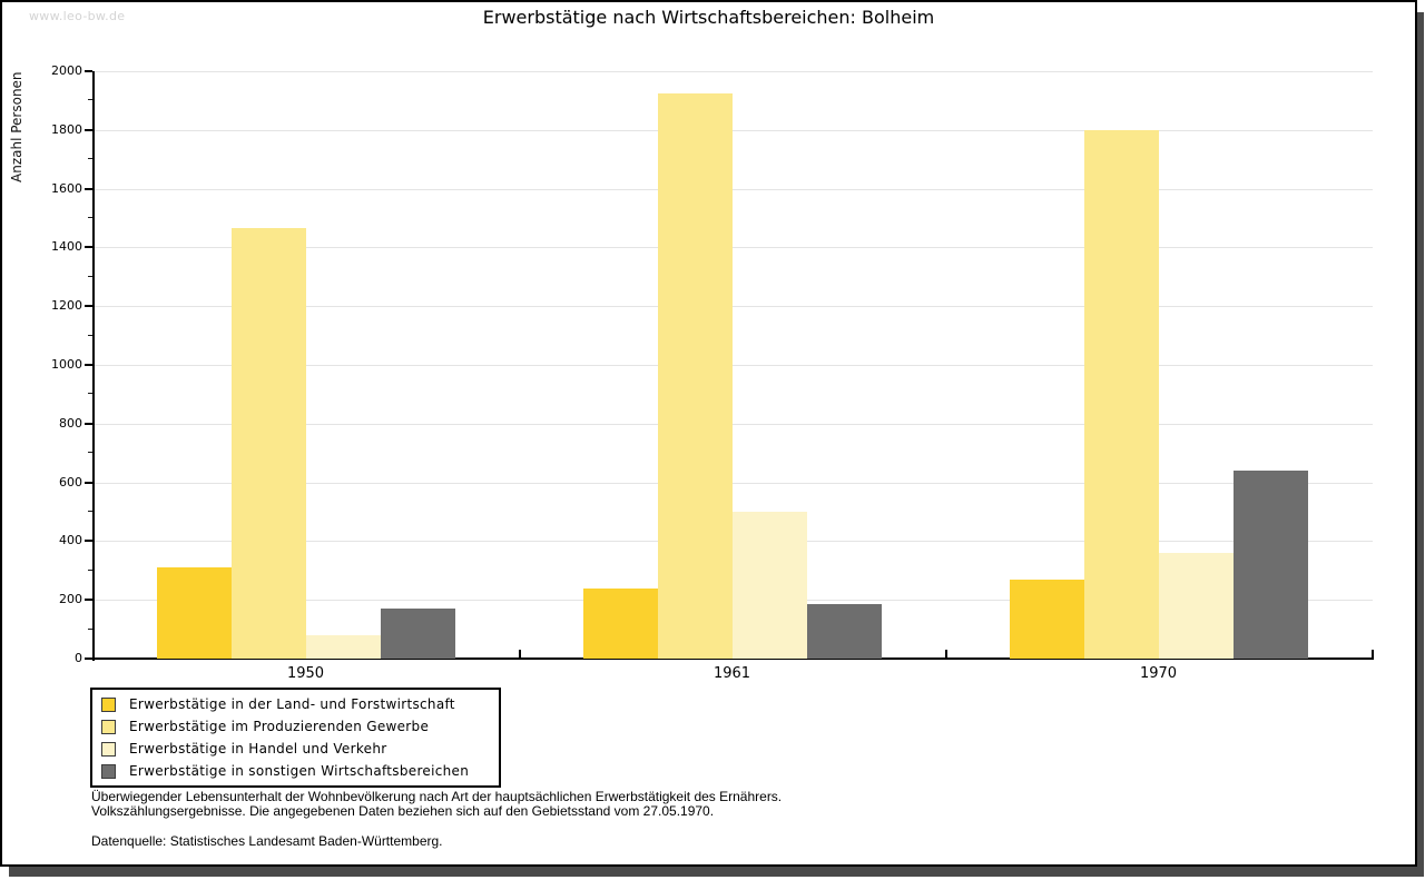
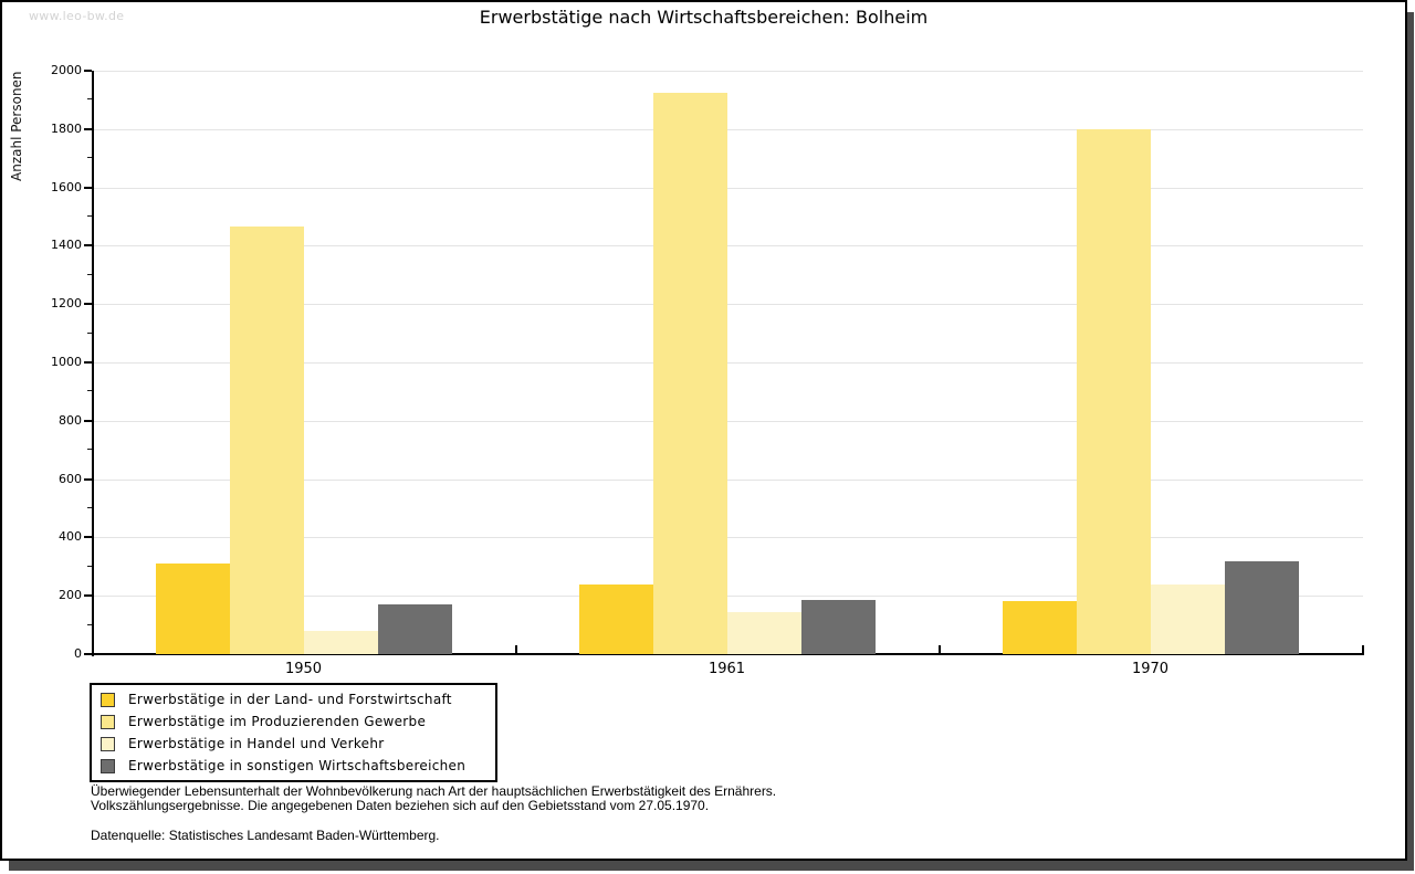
Erwerbstätige in Handel und Verkehr/1961: 500 -> 140
Erwerbstätige in der Land- und Forstwirtschaft/1970: 270 -> 180
Erwerbstätige in Handel und Verkehr/1970: 360 -> 240
Erwerbstätige in sonstigen Wirtschaftsbereichen/1970: 640 -> 320
